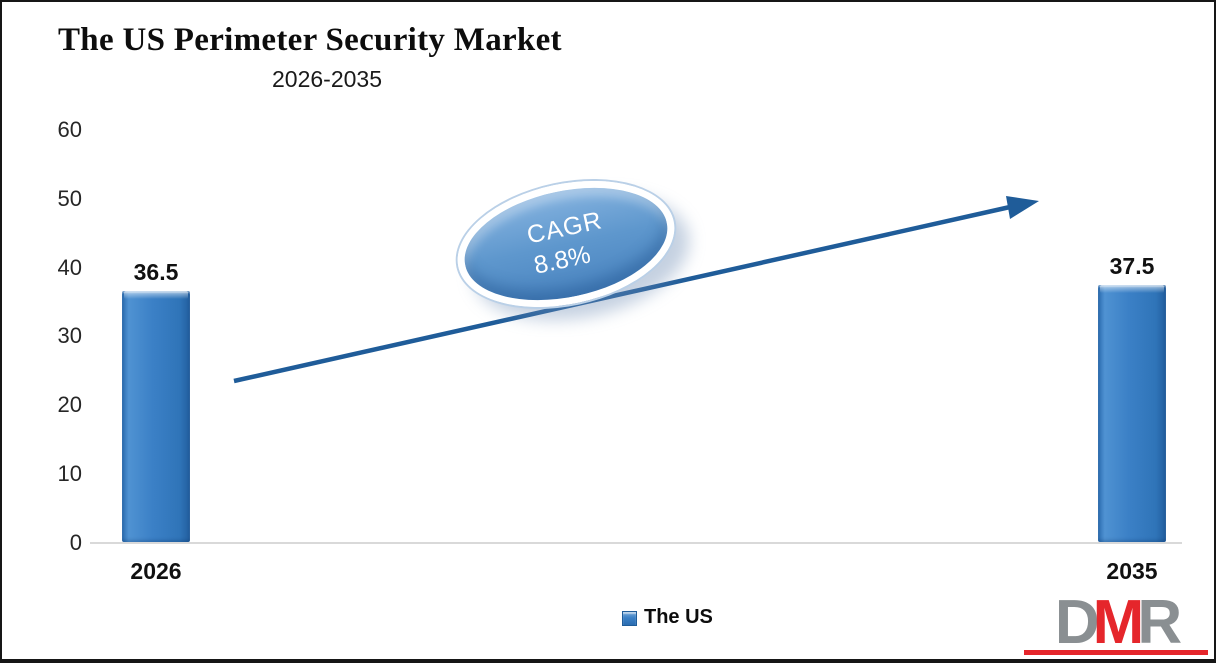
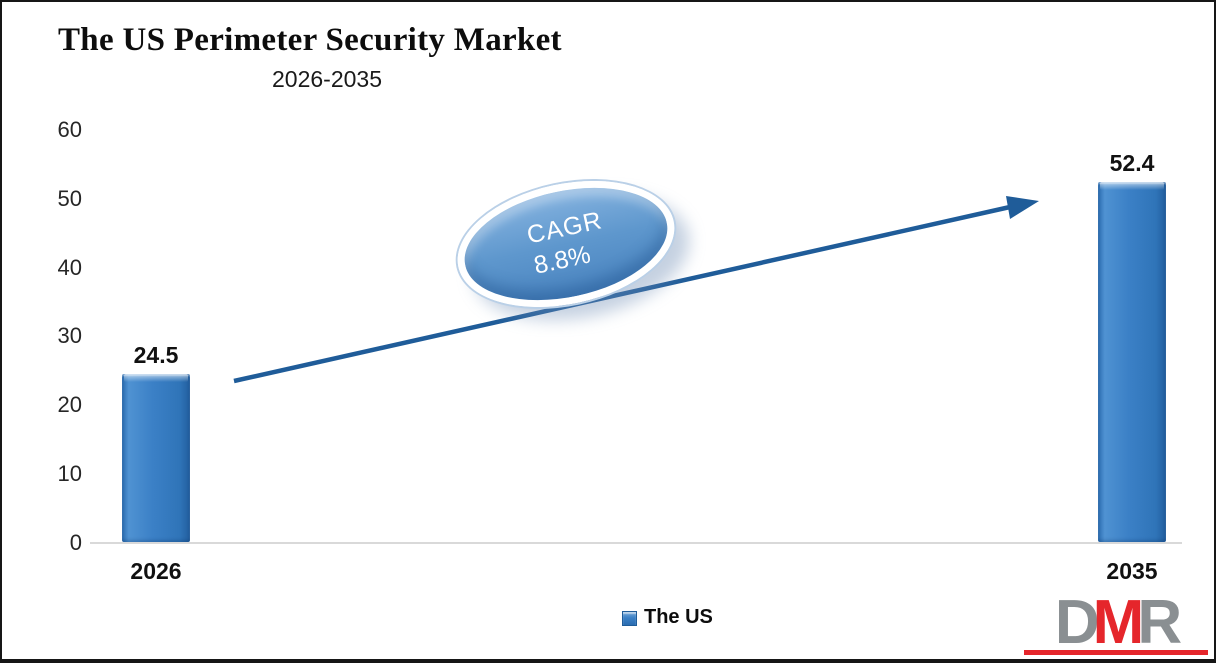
2026: 36.5 -> 24.5
2035: 37.5 -> 52.4
